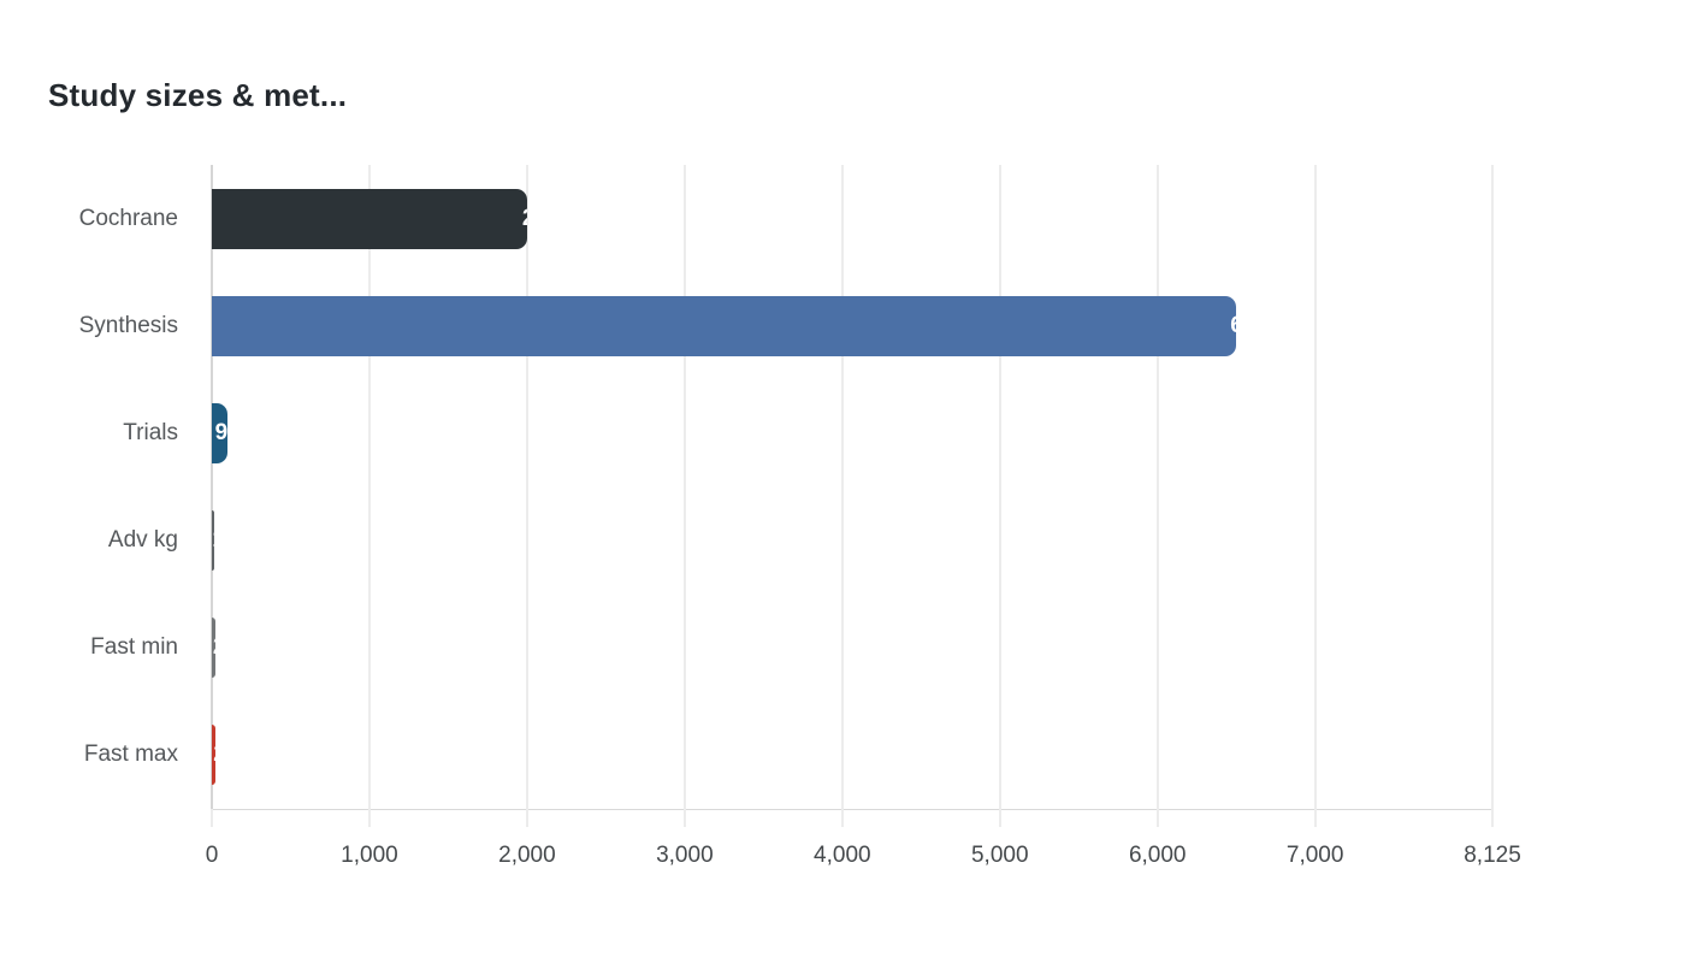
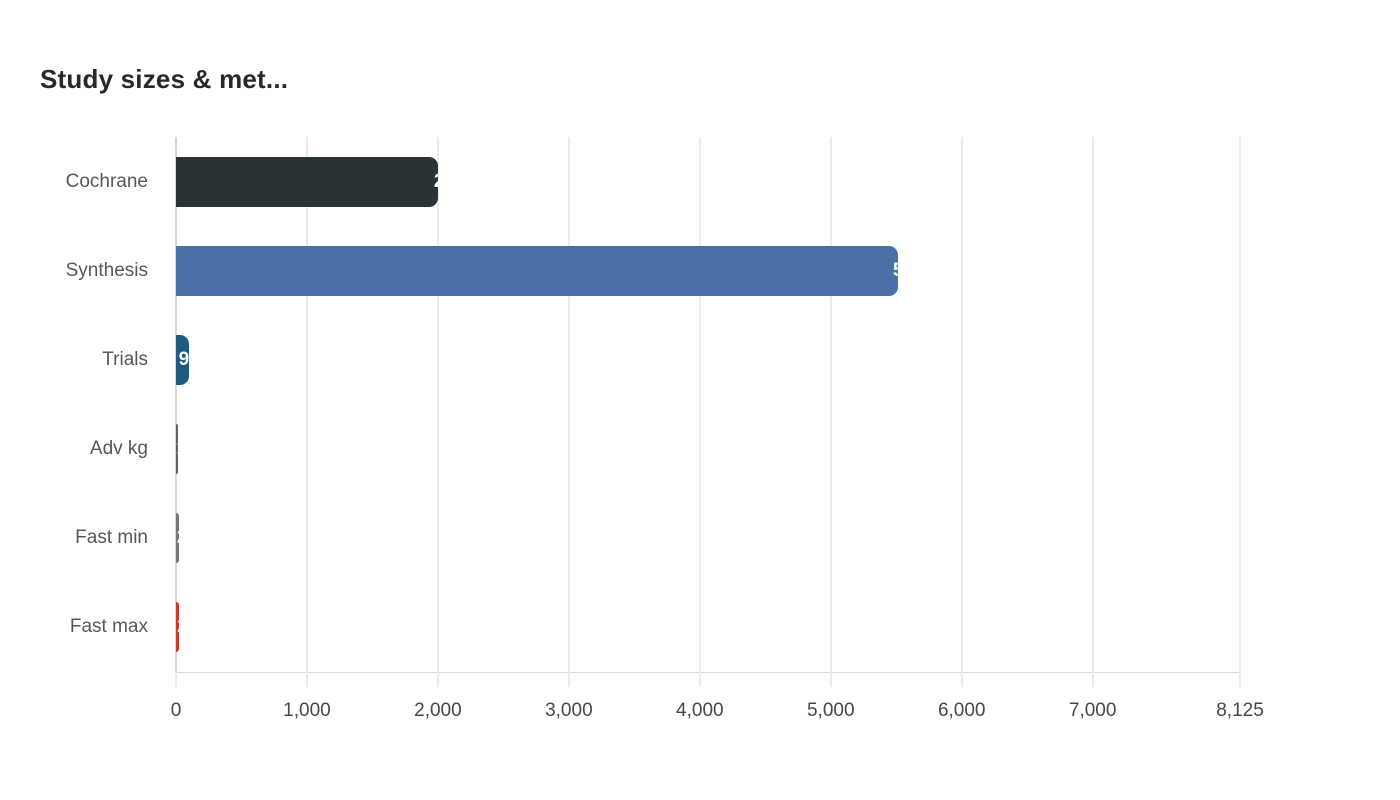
Synthesis: 6,500 -> 5,512
